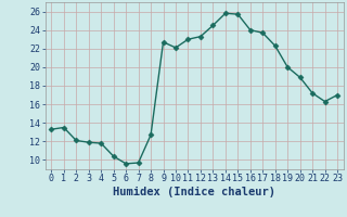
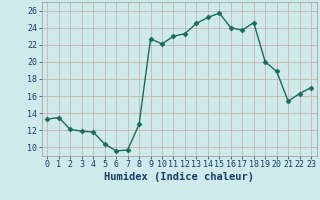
14: 25.8 -> 25.2
18: 22.3 -> 24.6
21: 17.2 -> 15.4
